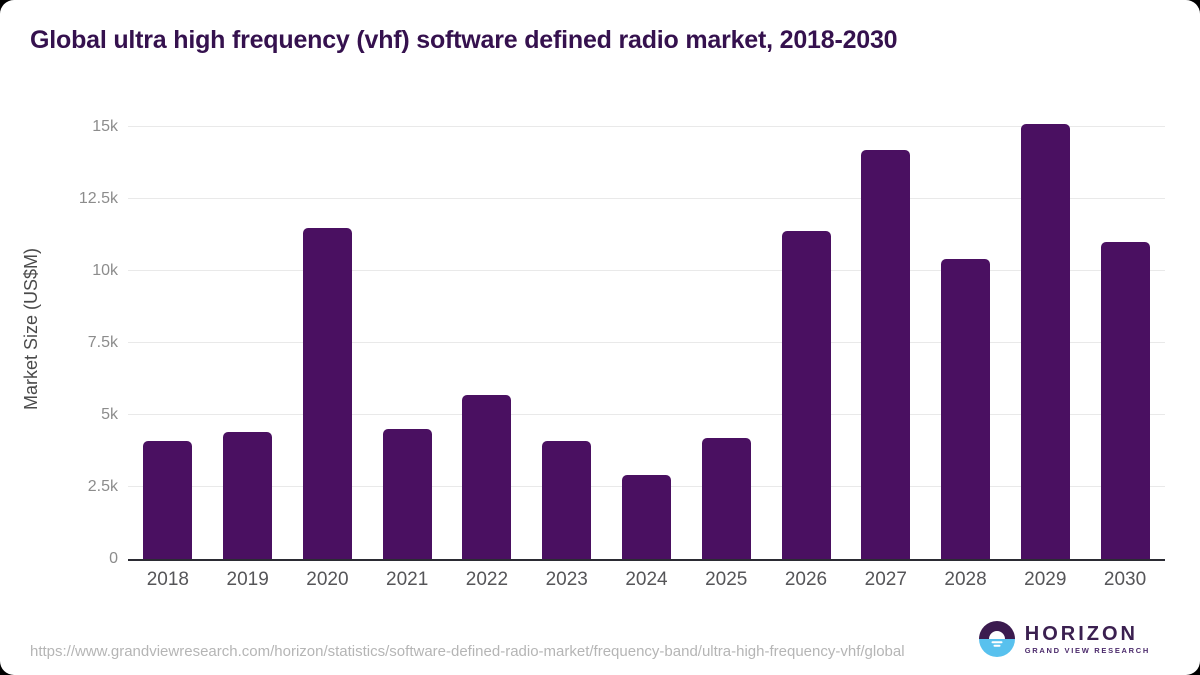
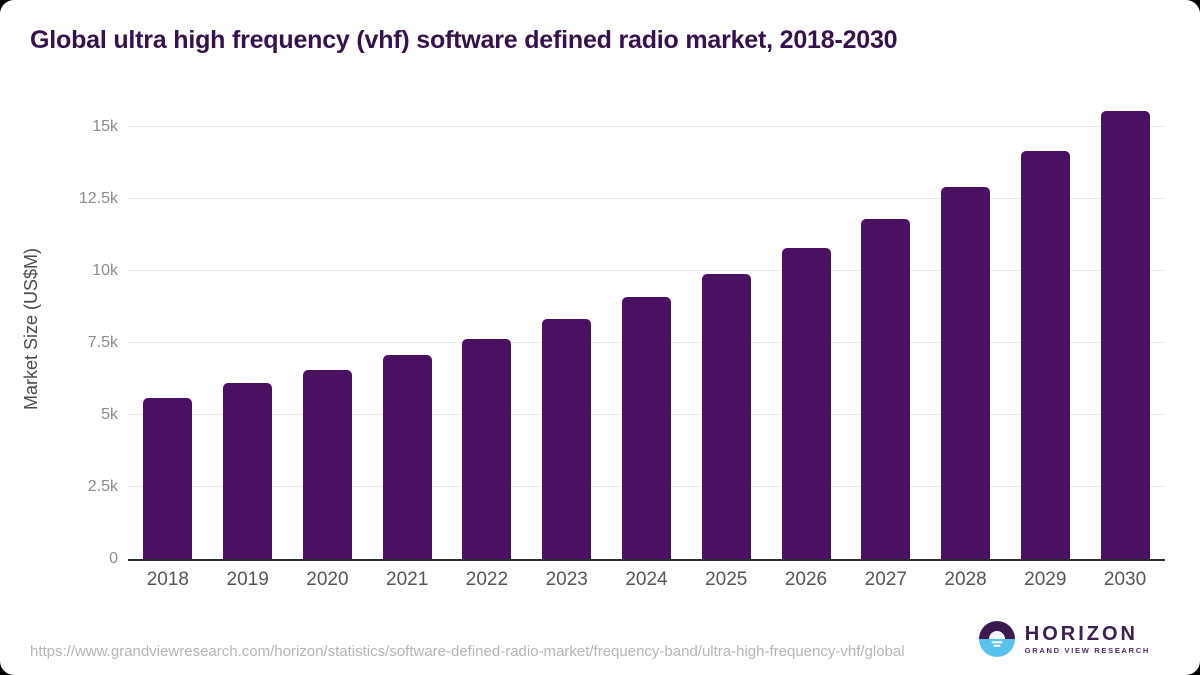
2018: 4.1k -> 5.6k
2019: 4.4k -> 6.1k
2020: 11.5k -> 6.6k
2021: 4.5k -> 7.1k
2022: 5.7k -> 7.6k
2023: 4.1k -> 8.4k
2024: 2.9k -> 9.1k
2025: 4.2k -> 9.9k
2026: 11.4k -> 10.8k
2027: 14.2k -> 11.8k
2028: 10.4k -> 12.9k
2029: 15.1k -> 14.2k
2030: 11.0k -> 15.6k
